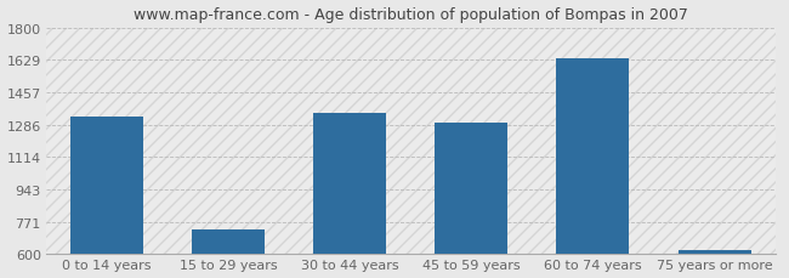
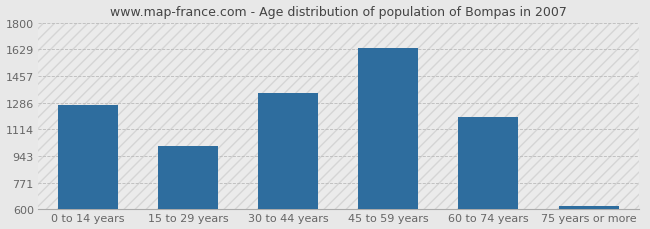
0 to 14 years: 1330 -> 1270
15 to 29 years: 730 -> 1010
45 to 59 years: 1300 -> 1640
60 to 74 years: 1640 -> 1200
